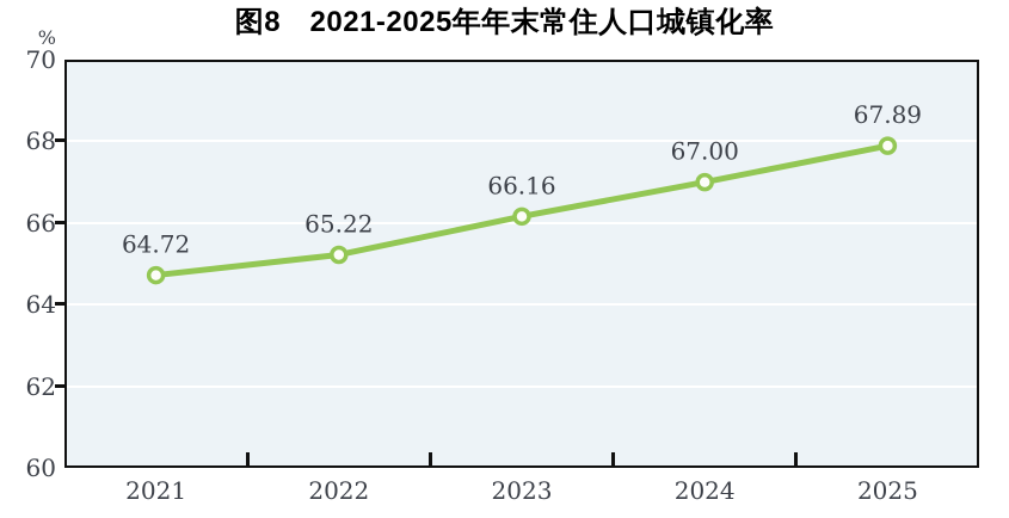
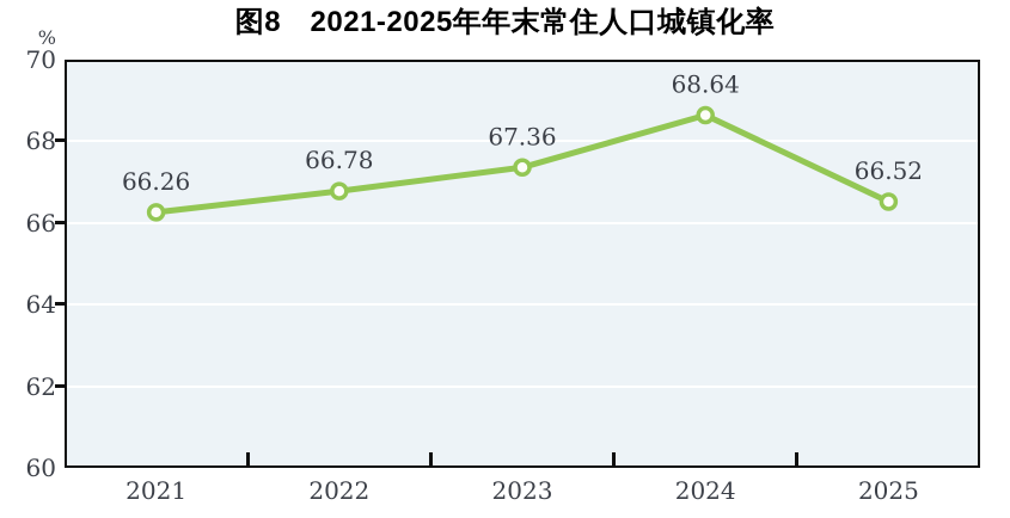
2021: 64.72 -> 66.26
2022: 65.22 -> 66.78
2023: 66.16 -> 67.36
2024: 67.00 -> 68.64
2025: 67.89 -> 66.52
